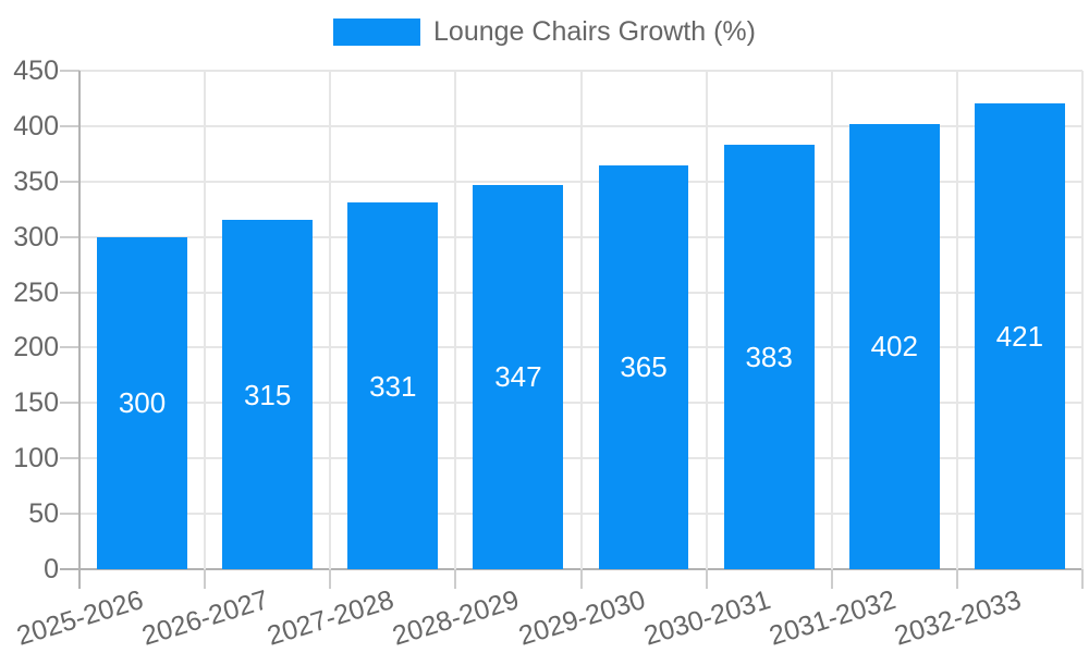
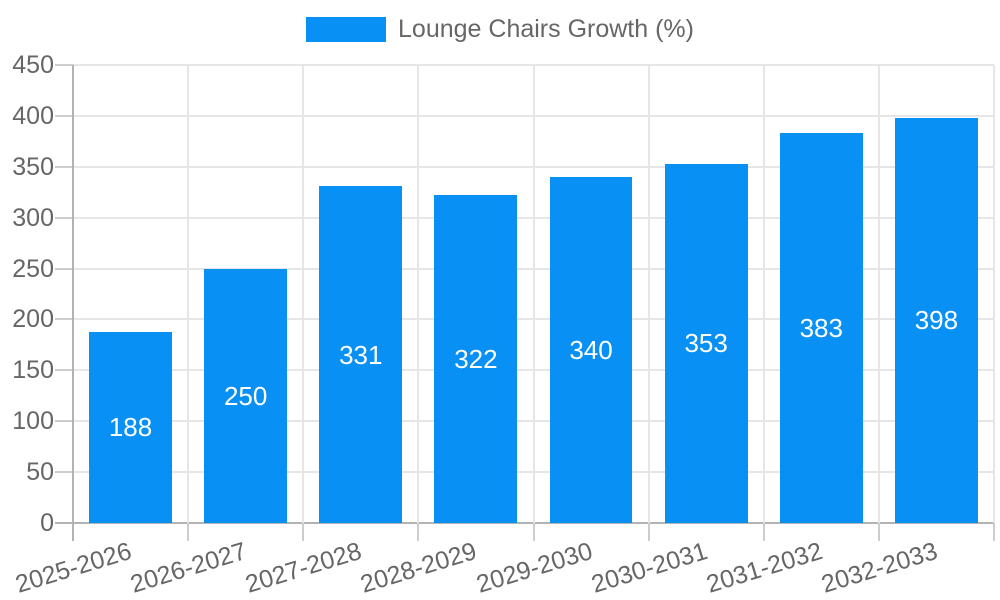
2025-2026: 300 -> 188
2026-2027: 315 -> 250
2028-2029: 347 -> 322
2029-2030: 365 -> 340
2030-2031: 383 -> 353
2031-2032: 402 -> 383
2032-2033: 421 -> 398
